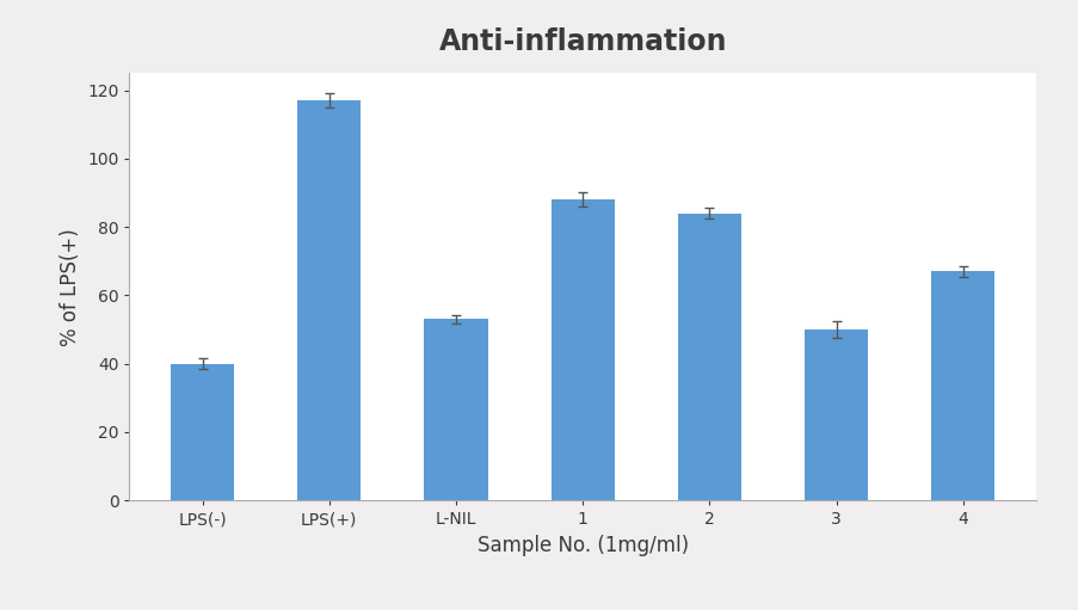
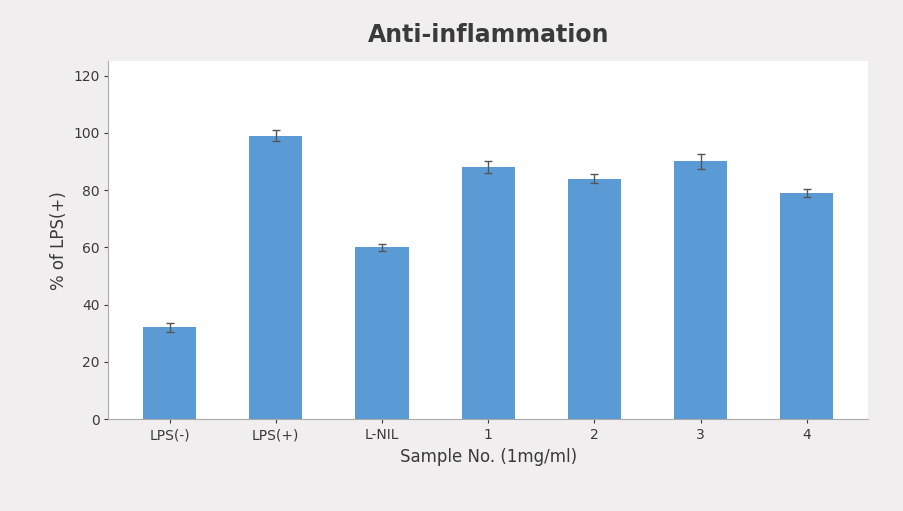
LPS(-): 40 -> 32
LPS(+): 117 -> 99
L-NIL: 53 -> 60
3: 50 -> 90
4: 67 -> 79
